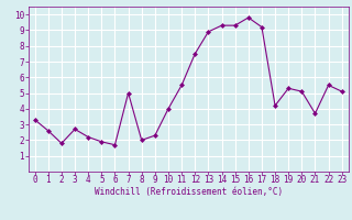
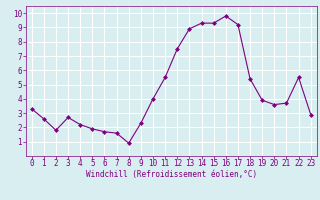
7: 5.0 -> 1.6
8: 2.0 -> 0.9
18: 4.2 -> 5.4
19: 5.3 -> 3.9
20: 5.1 -> 3.6
23: 5.1 -> 2.9
